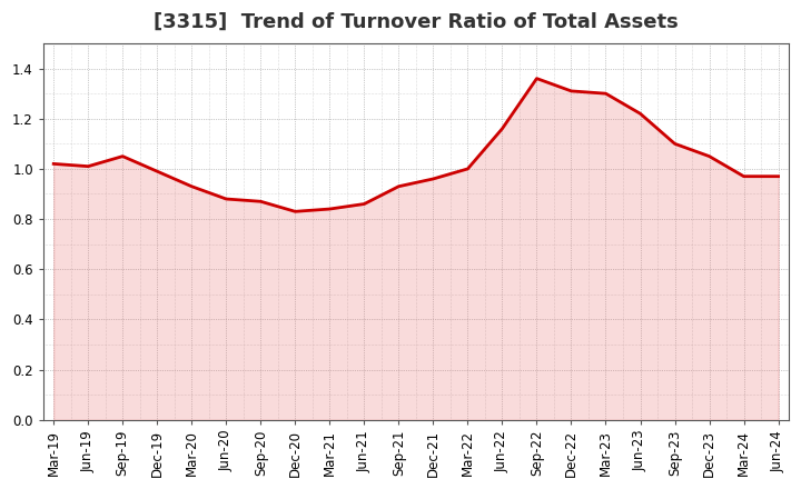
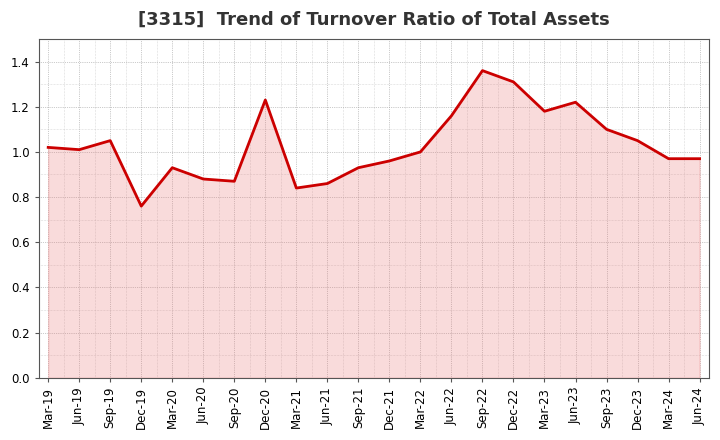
Dec-19: 0.99 -> 0.76
Dec-20: 0.83 -> 1.23
Mar-23: 1.30 -> 1.18
